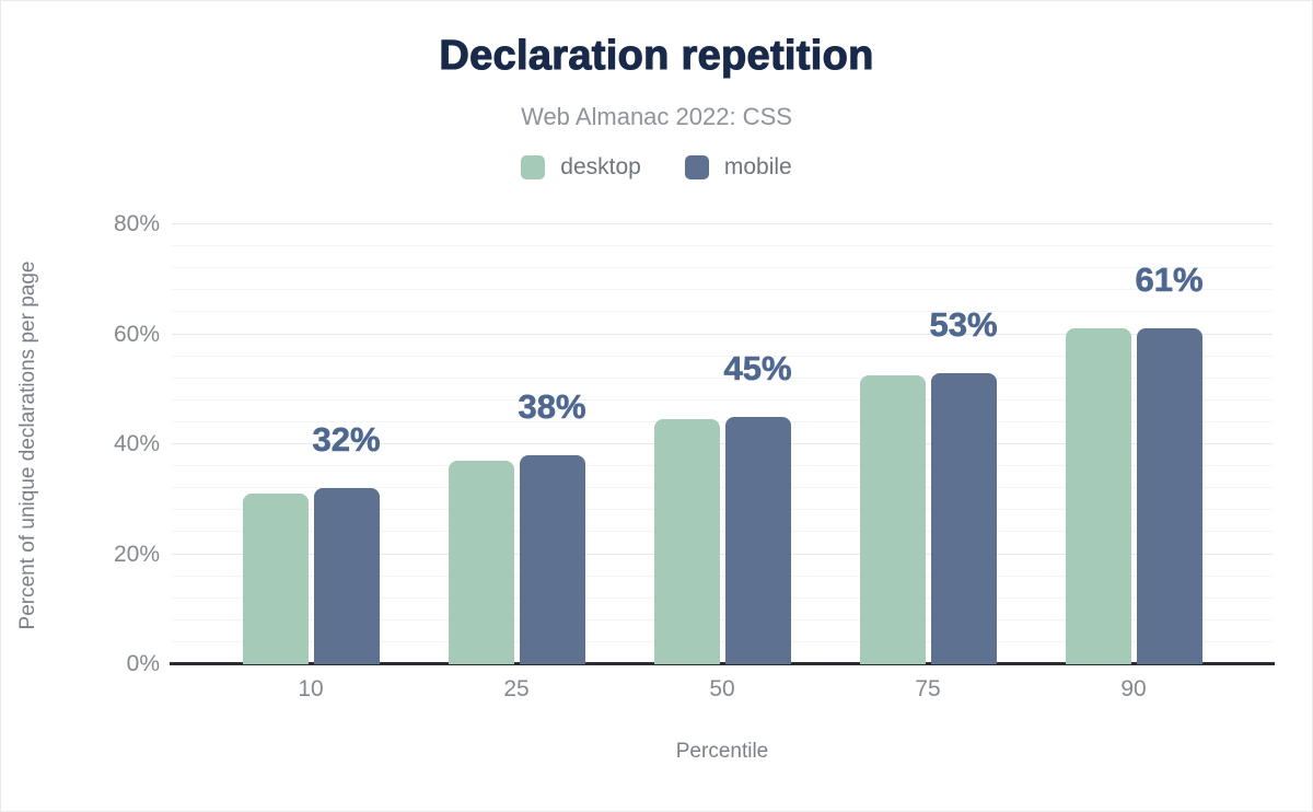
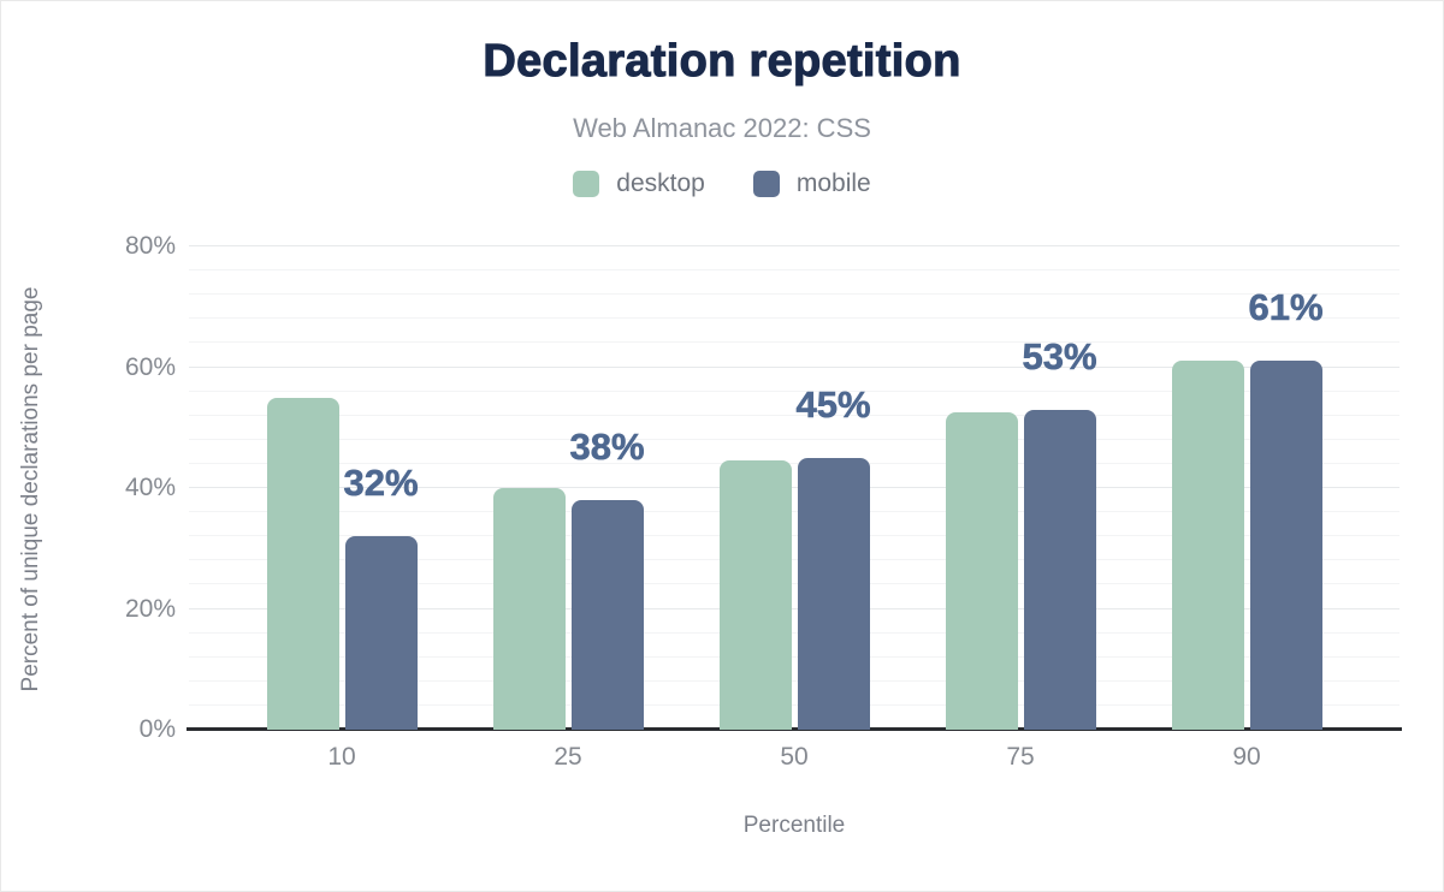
desktop/10: 31% -> 55%
desktop/25: 37% -> 40%
